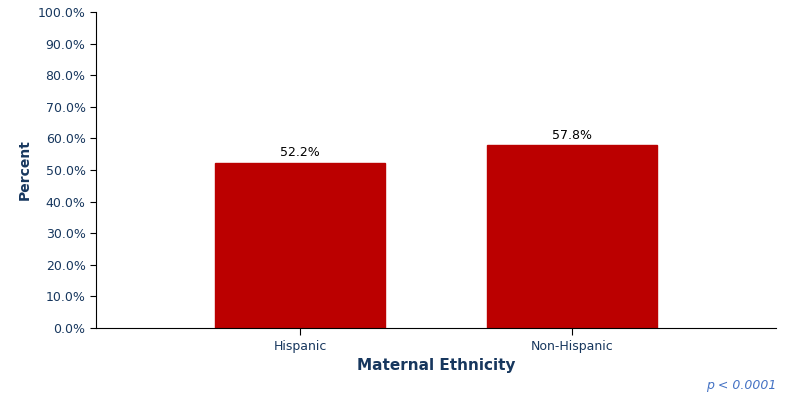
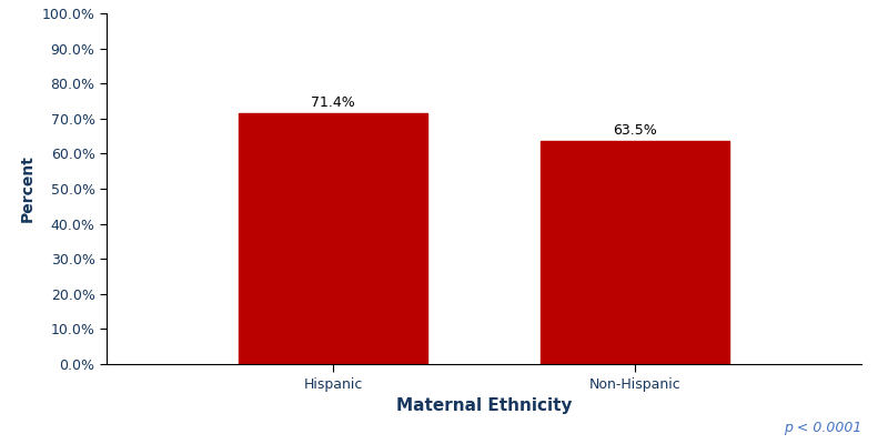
Hispanic: 52.2% -> 71.4%
Non-Hispanic: 57.8% -> 63.5%
